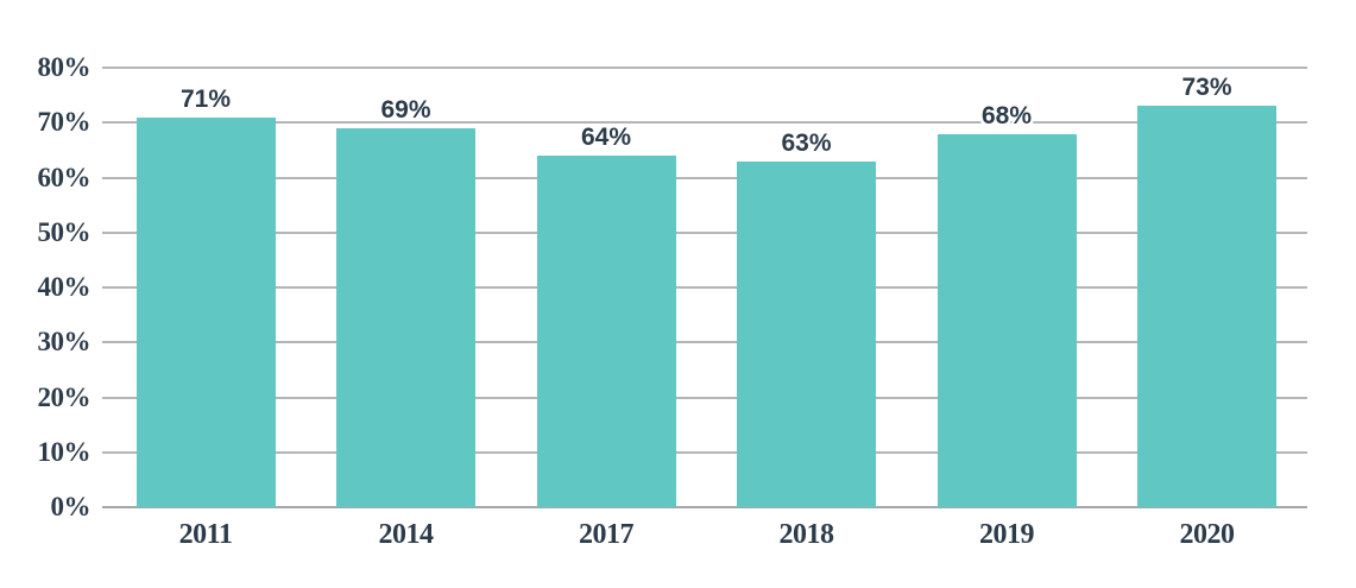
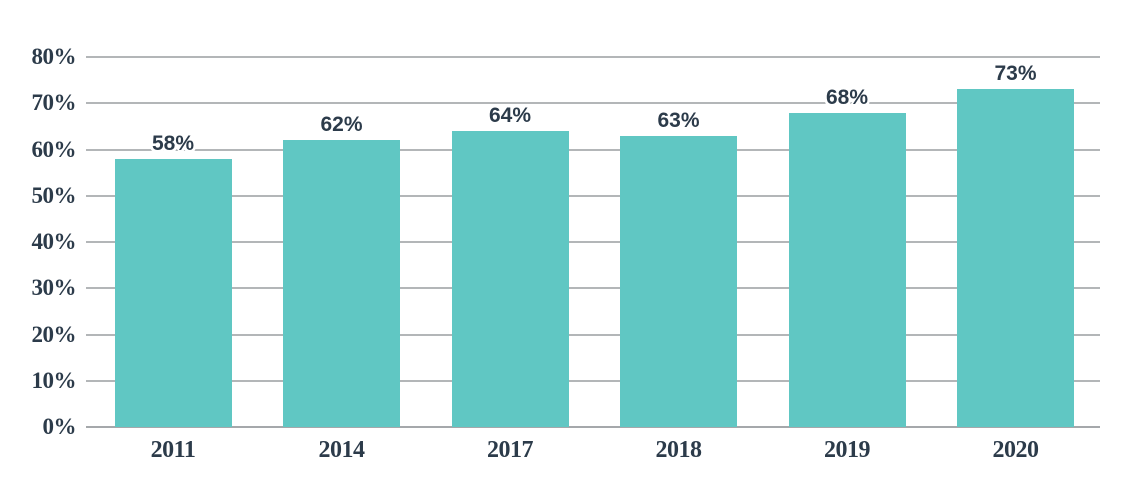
2011: 71% -> 58%
2014: 69% -> 62%
